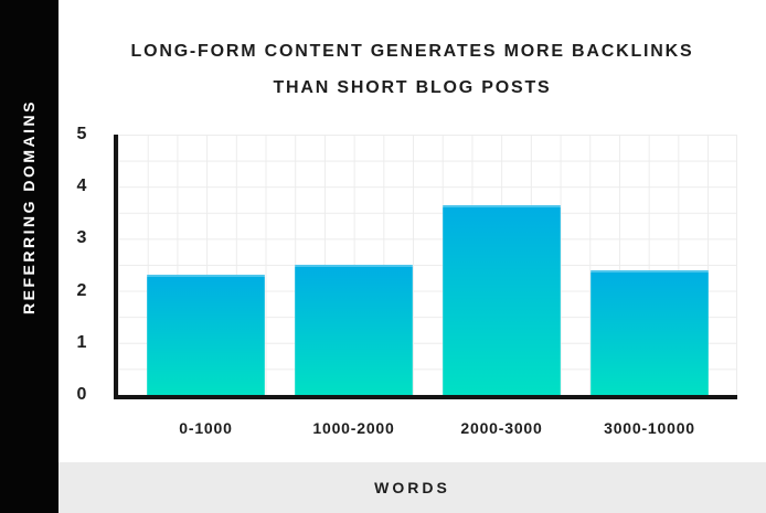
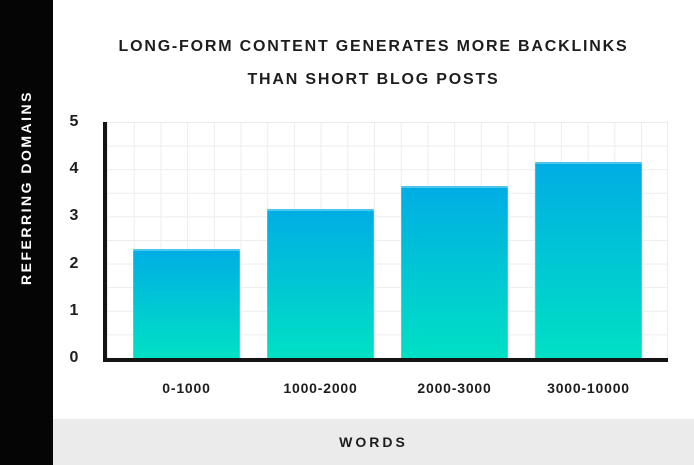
1000-2000: 2.5 -> 3.1
3000-10000: 2.4 -> 4.2
